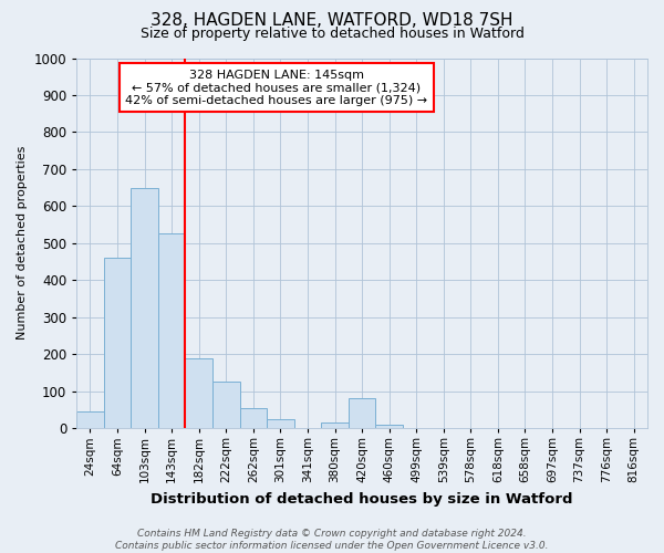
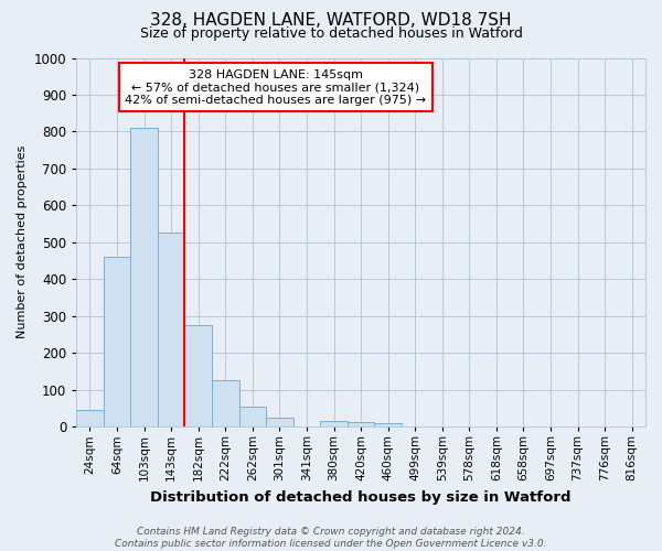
103sqm: 650 -> 810
182sqm: 190 -> 275
420sqm: 80 -> 12
